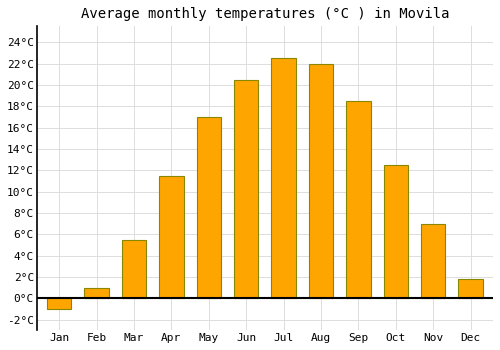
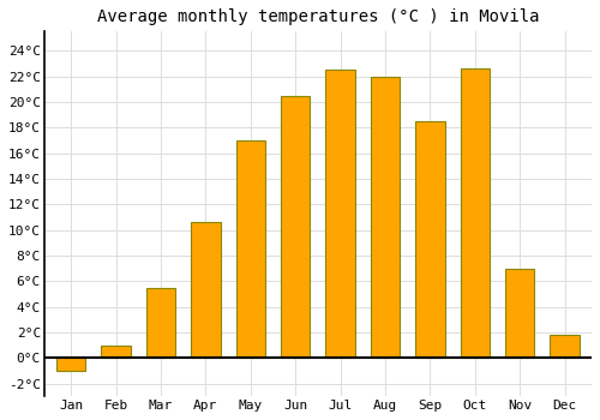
Apr: 11.5°C -> 10.6°C
Oct: 12.5°C -> 22.6°C
